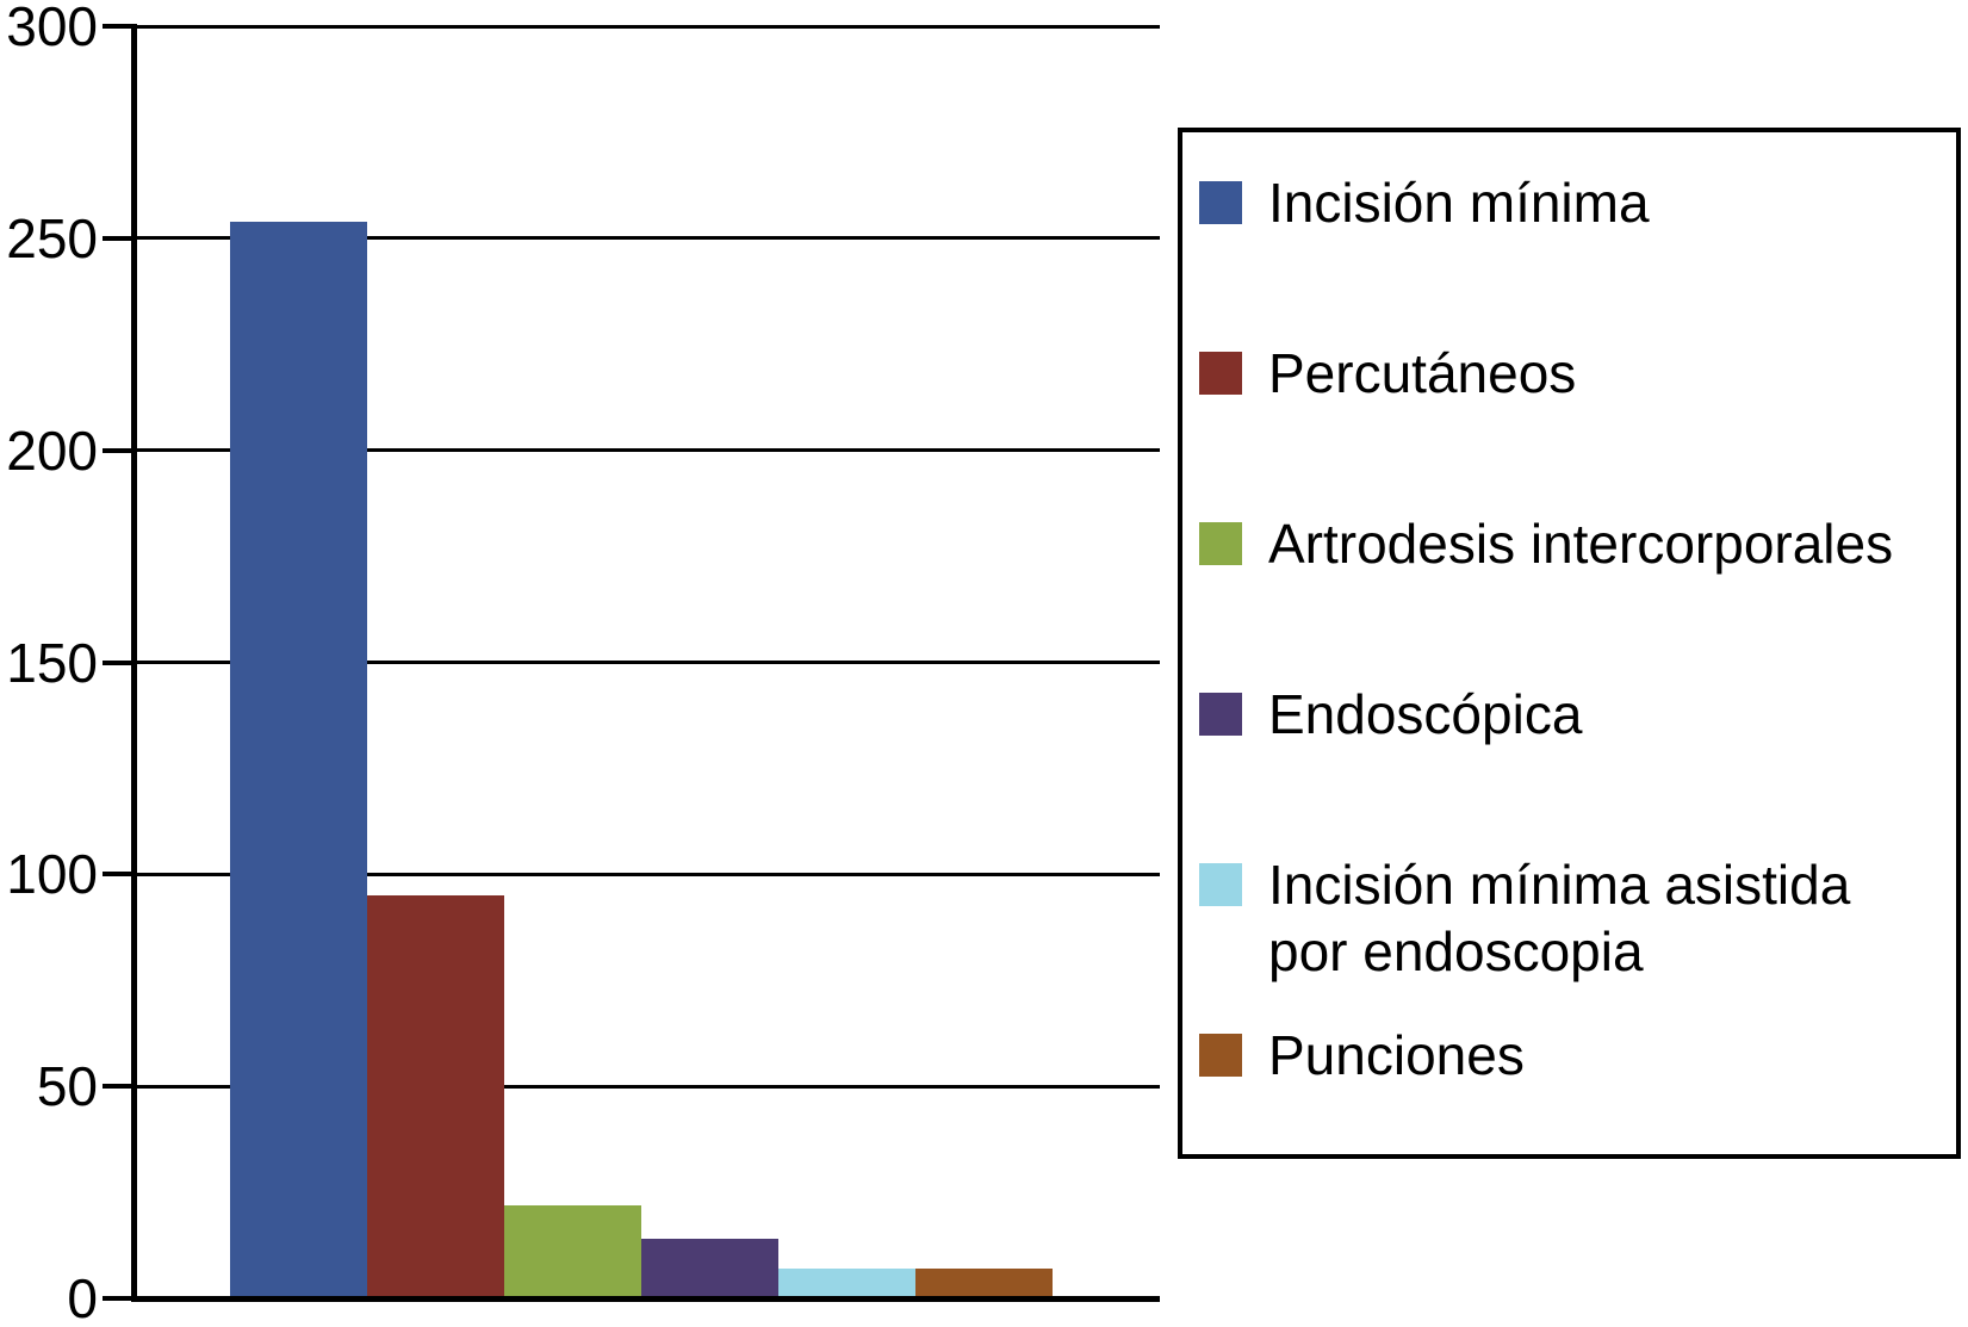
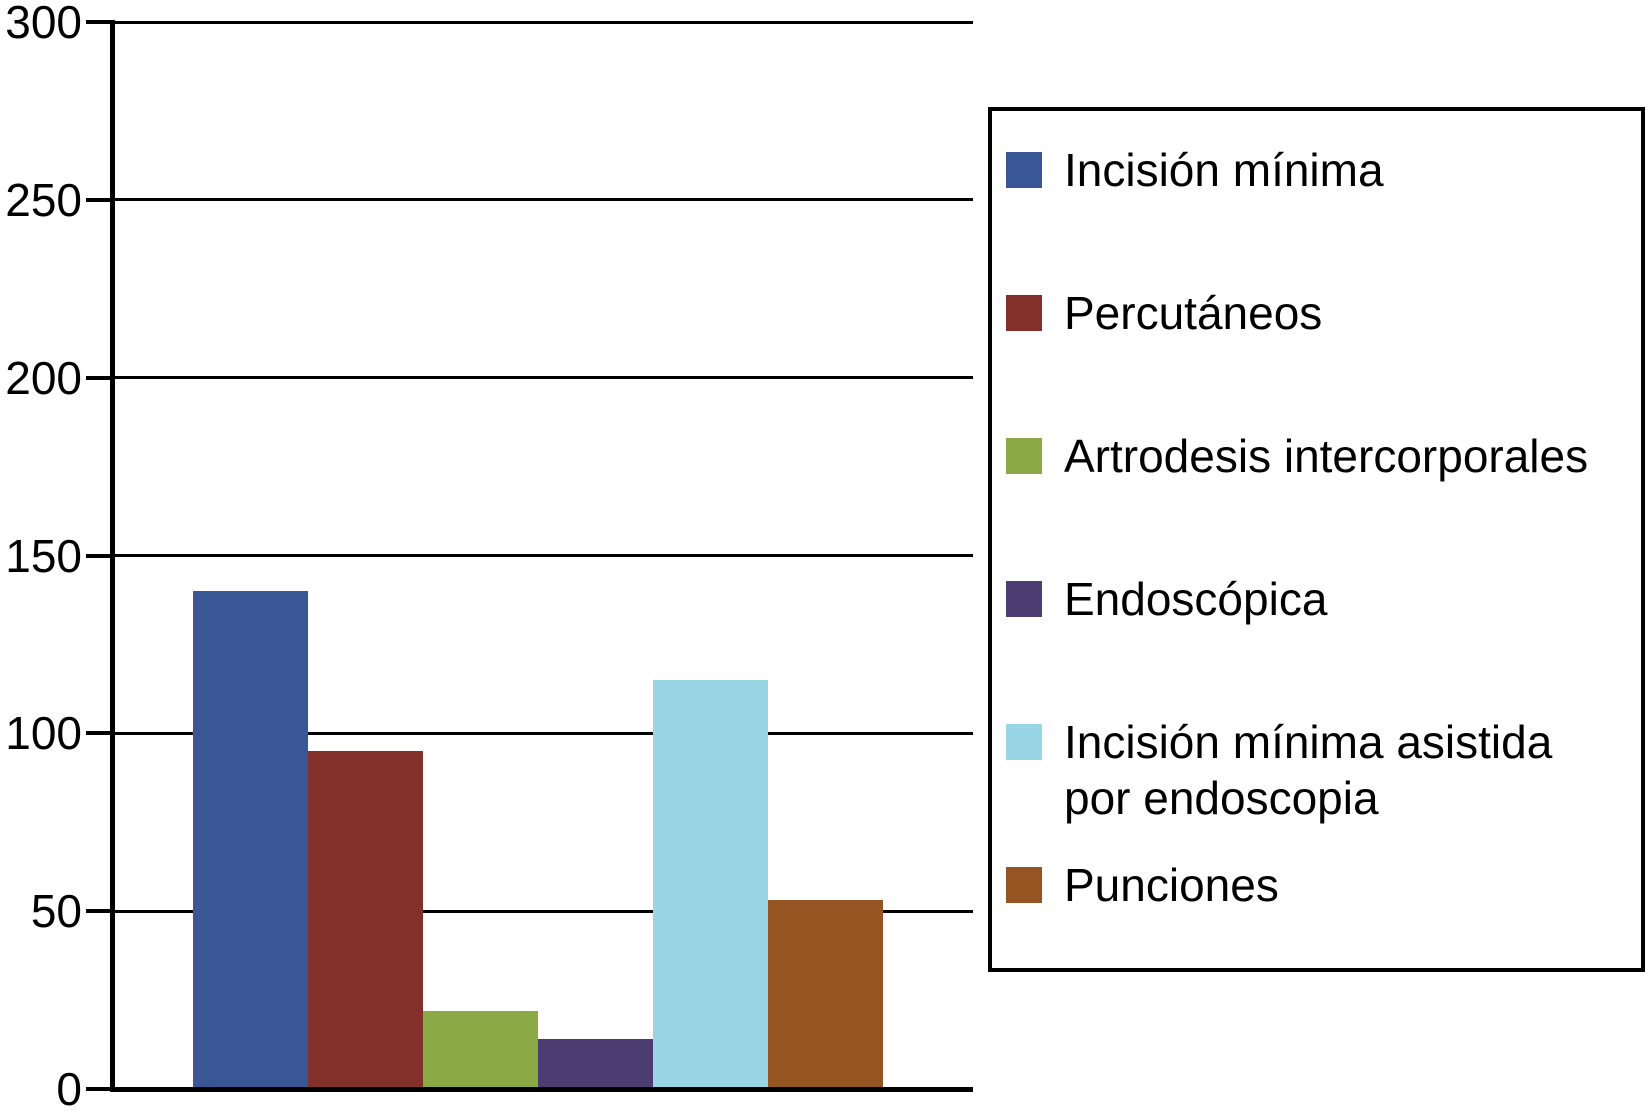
Incisión mínima: 254 -> 140
Incisión mínima asistida por endoscopia: 7 -> 115
Punciones: 7 -> 53
